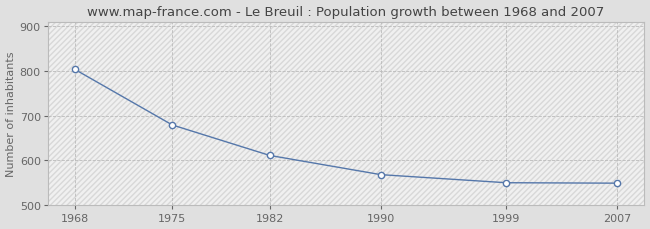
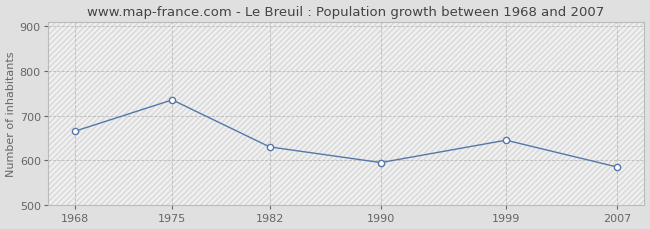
1968: 803 -> 665
1975: 679 -> 735
1982: 611 -> 630
1990: 568 -> 595
1999: 550 -> 645
2007: 549 -> 585
